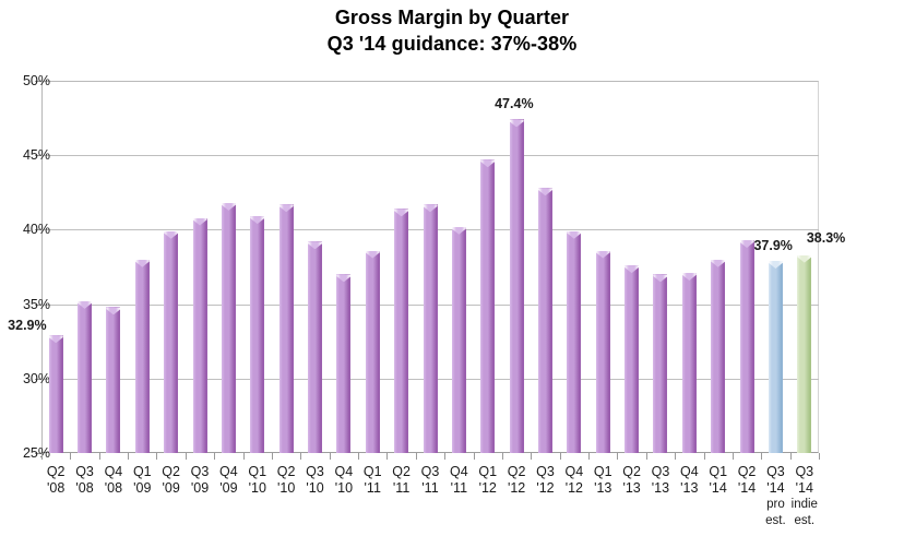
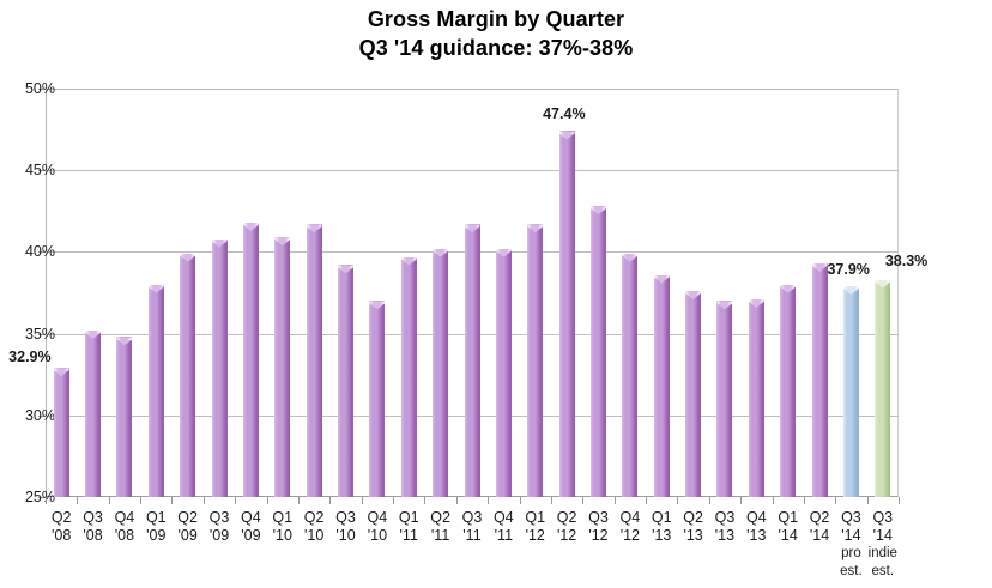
Q1 '11: 38.6% -> 39.7%
Q2 '11: 41.4% -> 40.2%
Q1 '12: 44.7% -> 41.7%
